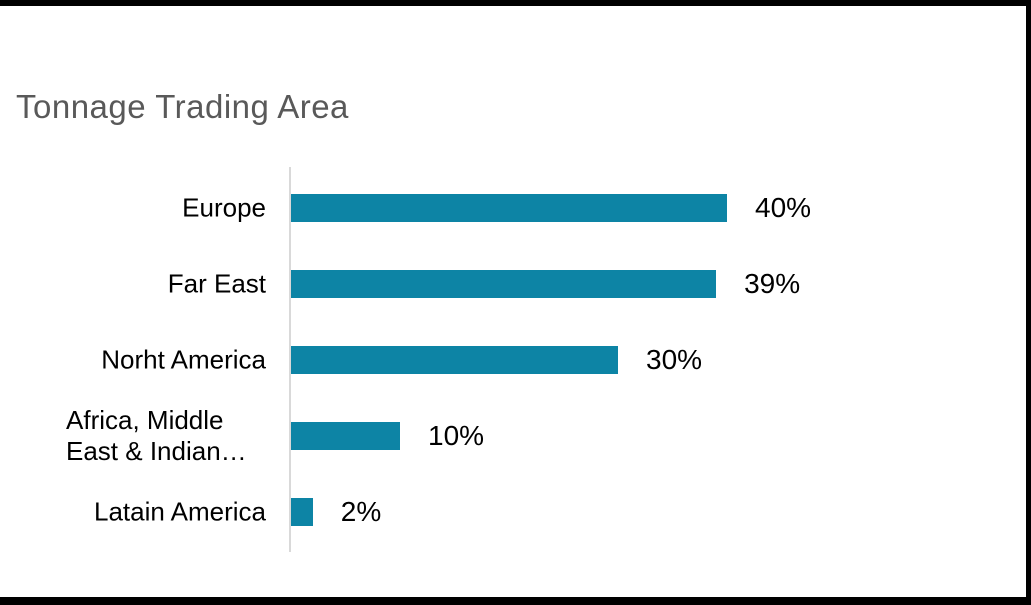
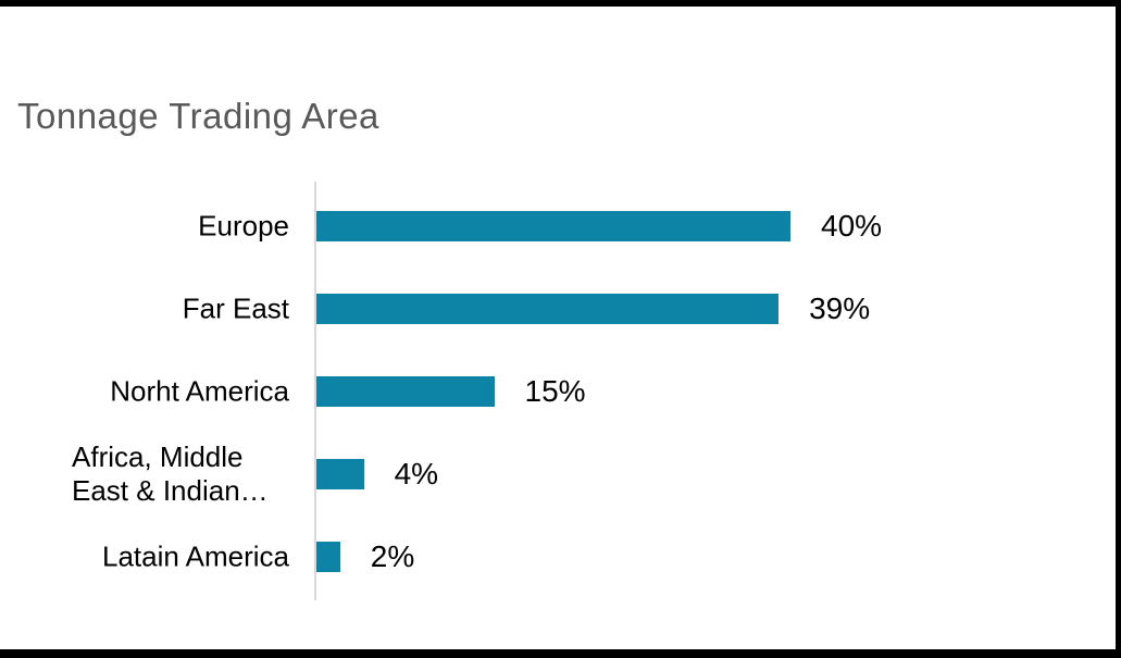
Norht America: 30% -> 15%
Africa, Middle East & Indian…: 10% -> 4%
